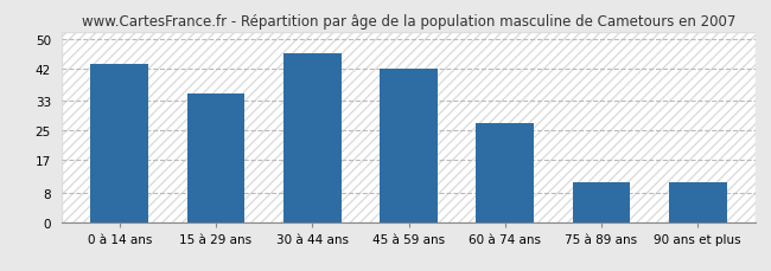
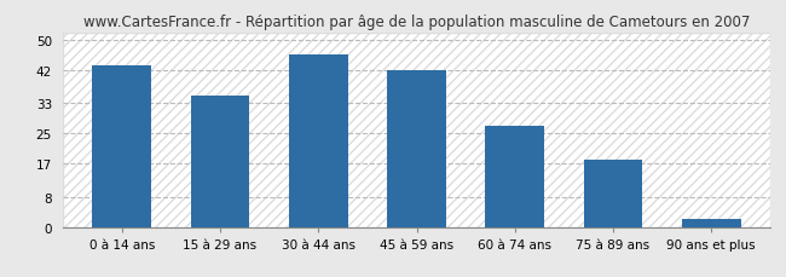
75 à 89 ans: 11 -> 18
90 ans et plus: 11 -> 2
